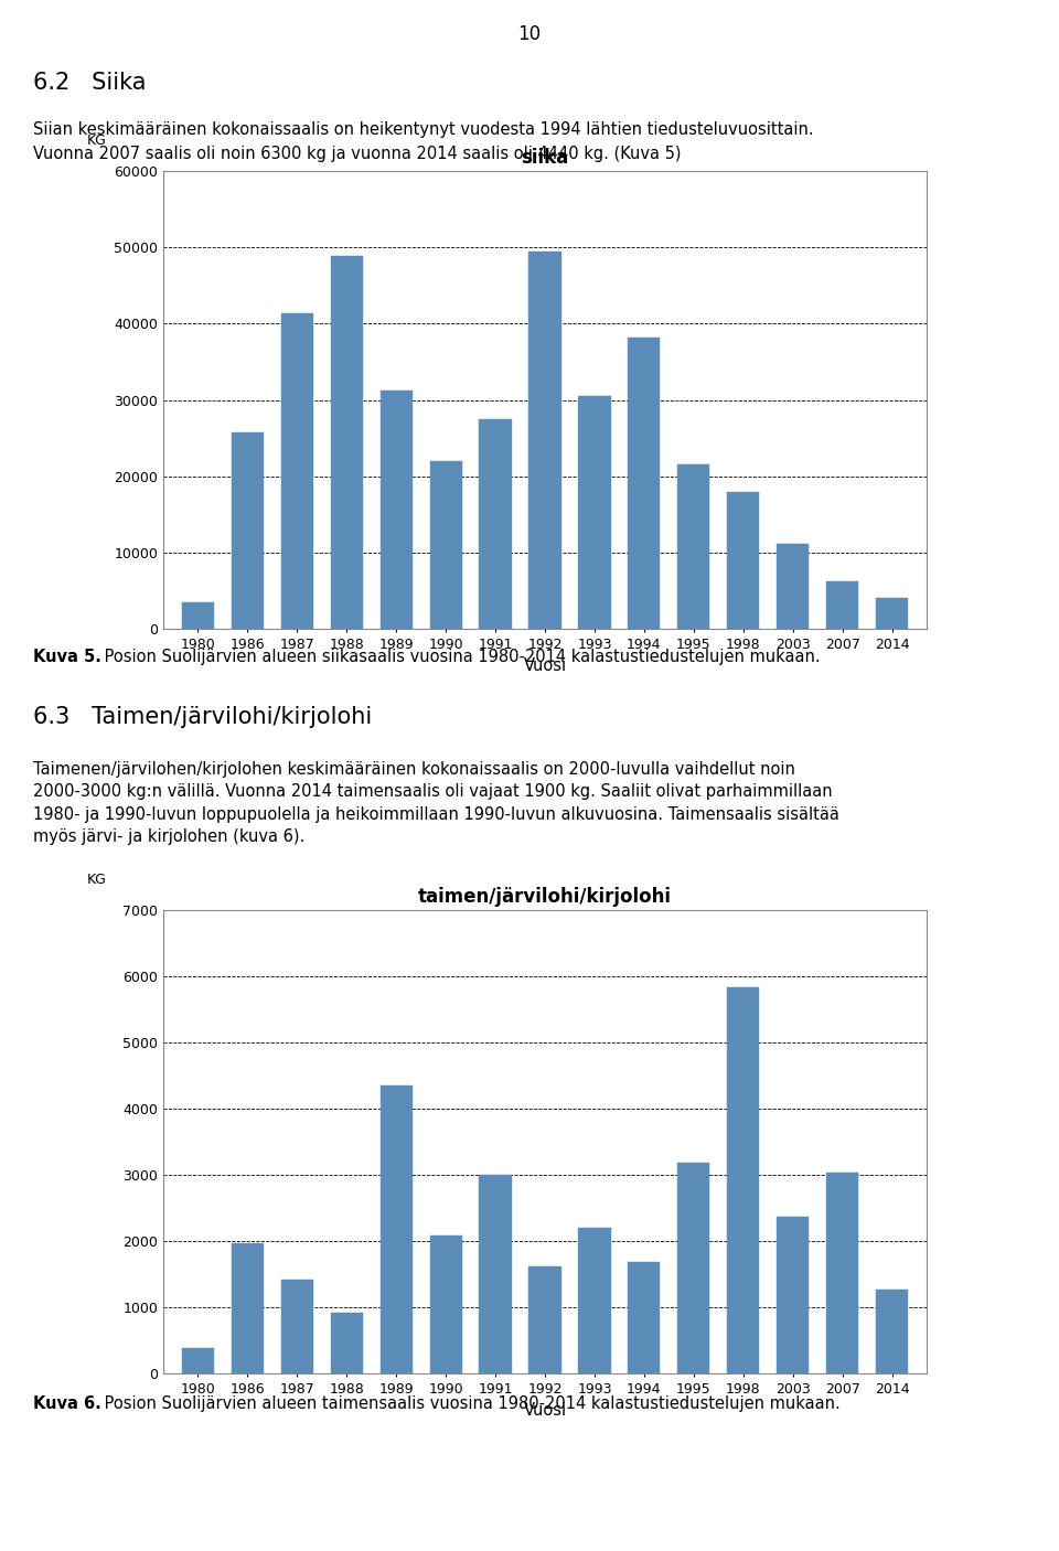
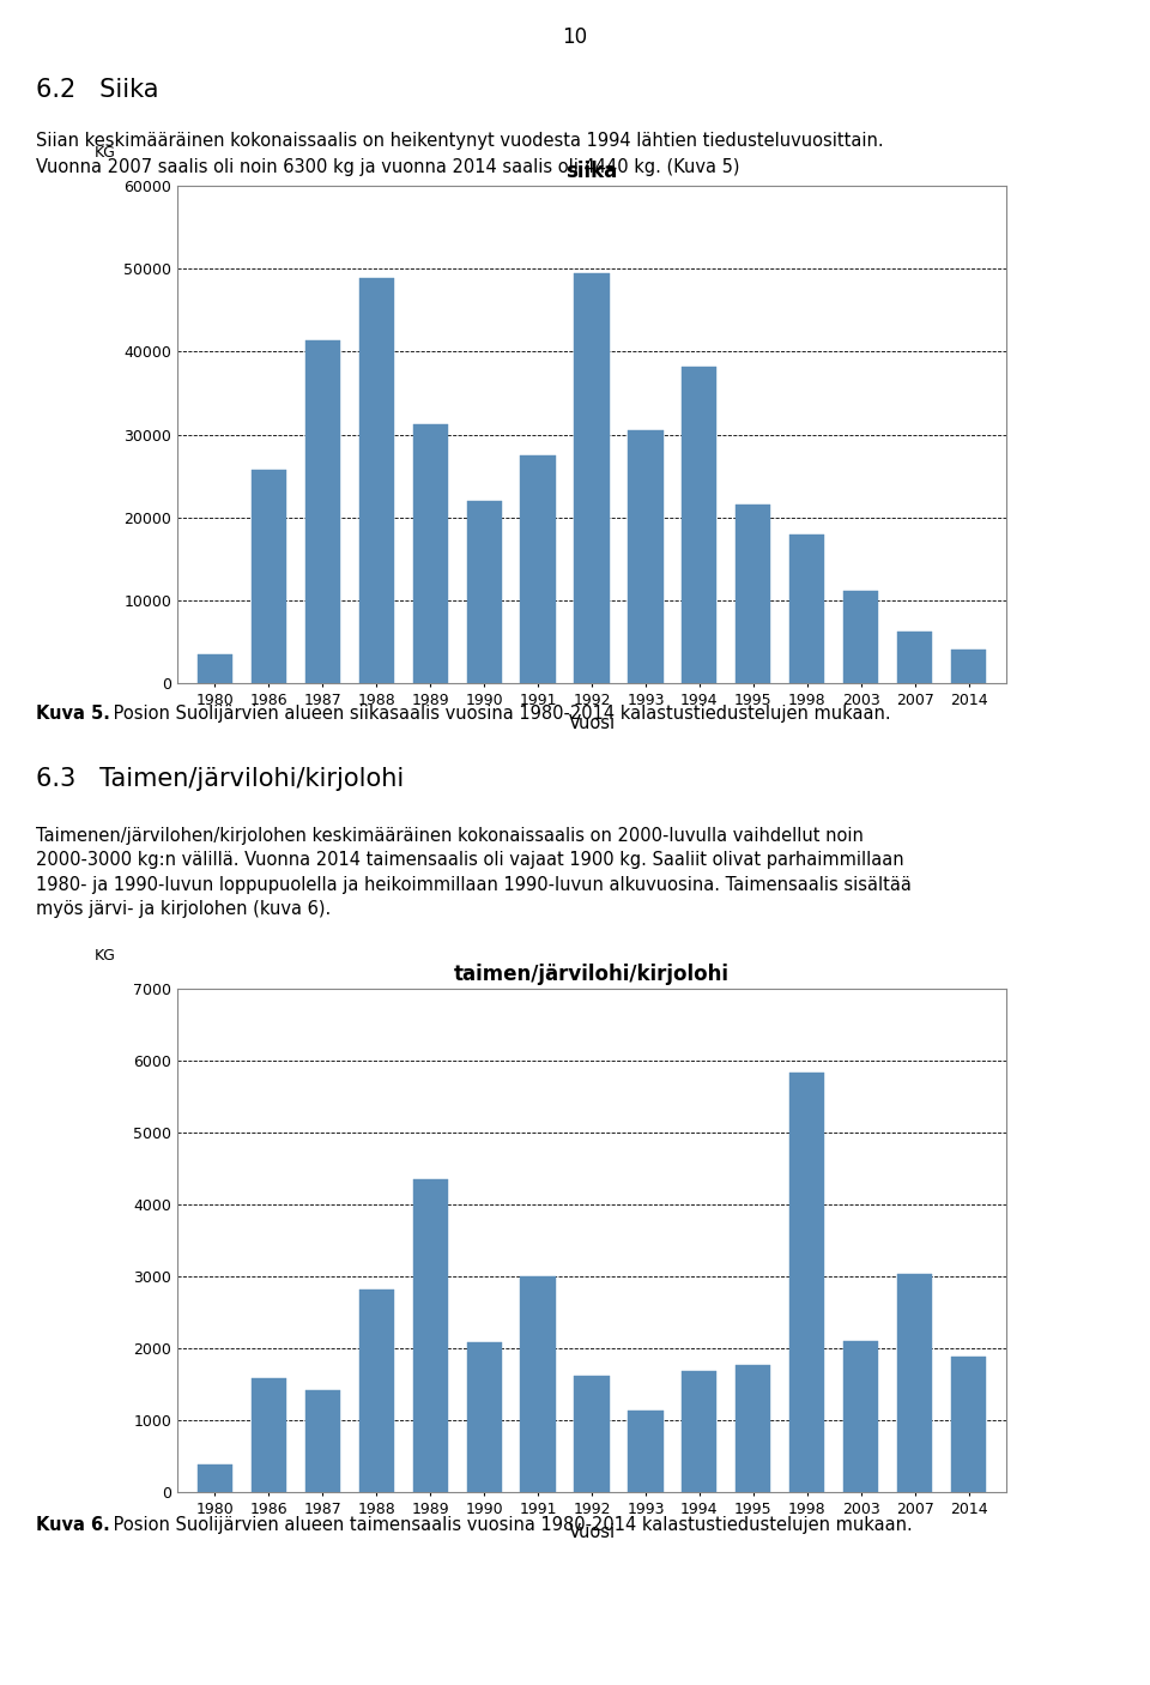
taimen/järvilohi/kirjolohi/1986: 1960 -> 1580
taimen/järvilohi/kirjolohi/1988: 920 -> 2820
taimen/järvilohi/kirjolohi/1993: 2200 -> 1130
taimen/järvilohi/kirjolohi/1995: 3180 -> 1770
taimen/järvilohi/kirjolohi/2003: 2360 -> 2100
taimen/järvilohi/kirjolohi/2014: 1260 -> 1880
